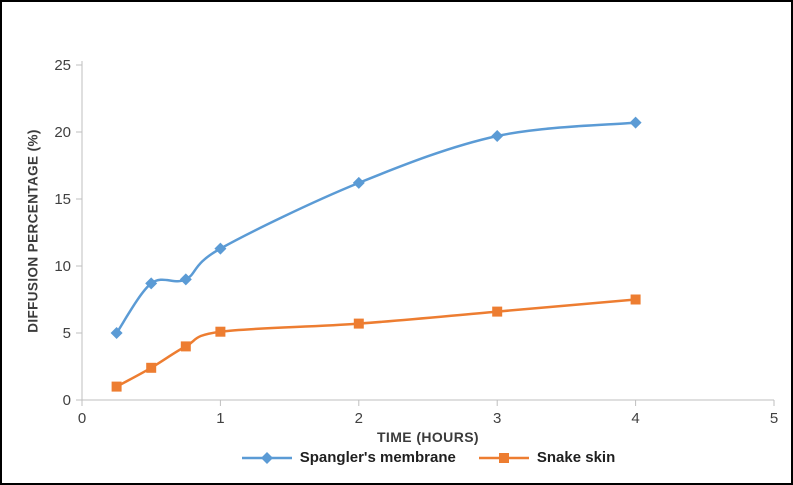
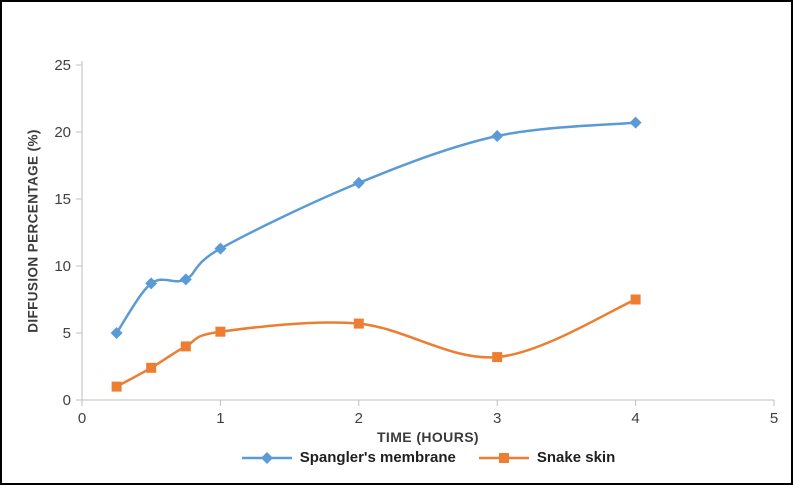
Snake skin/3: 6.6 -> 3.2
